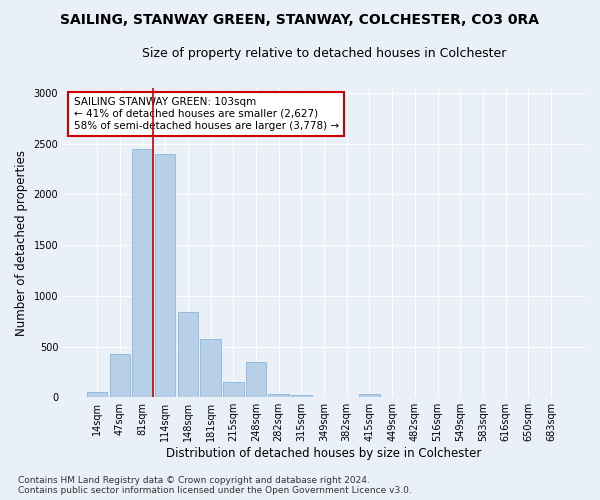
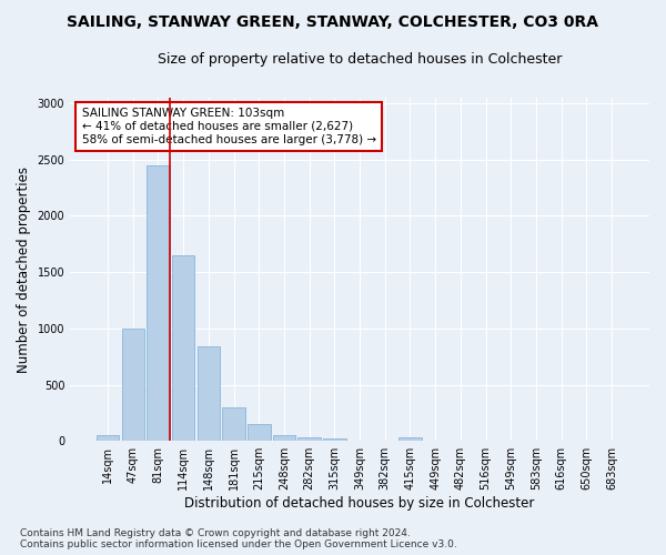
47sqm: 430 -> 1000
114sqm: 2400 -> 1650
181sqm: 570 -> 300
248sqm: 350 -> 60
